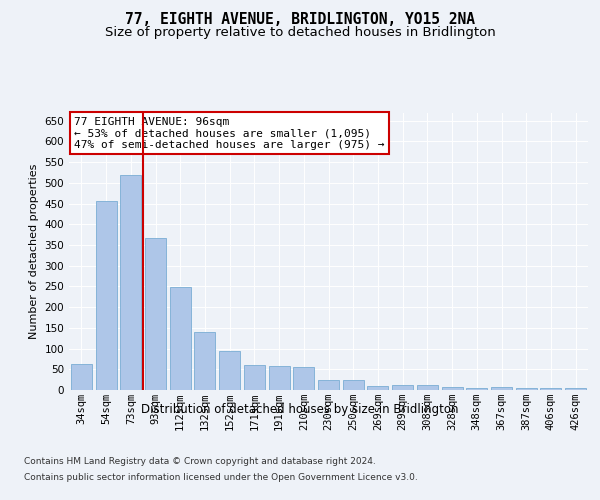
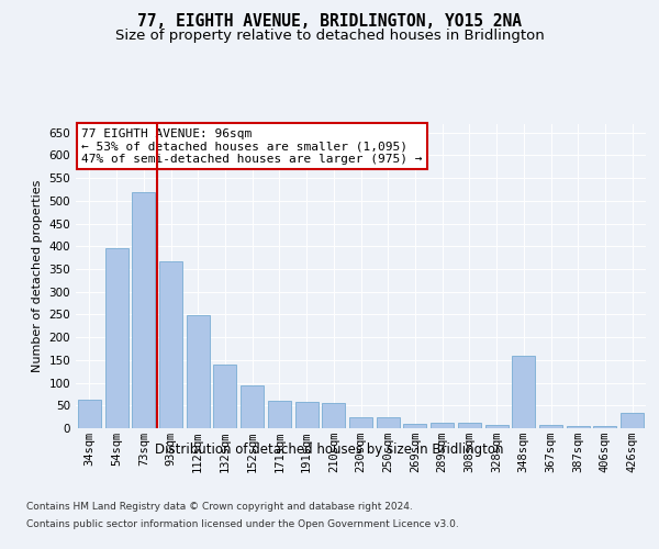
54sqm: 457 -> 395
348sqm: 6 -> 160
426sqm: 4 -> 35
